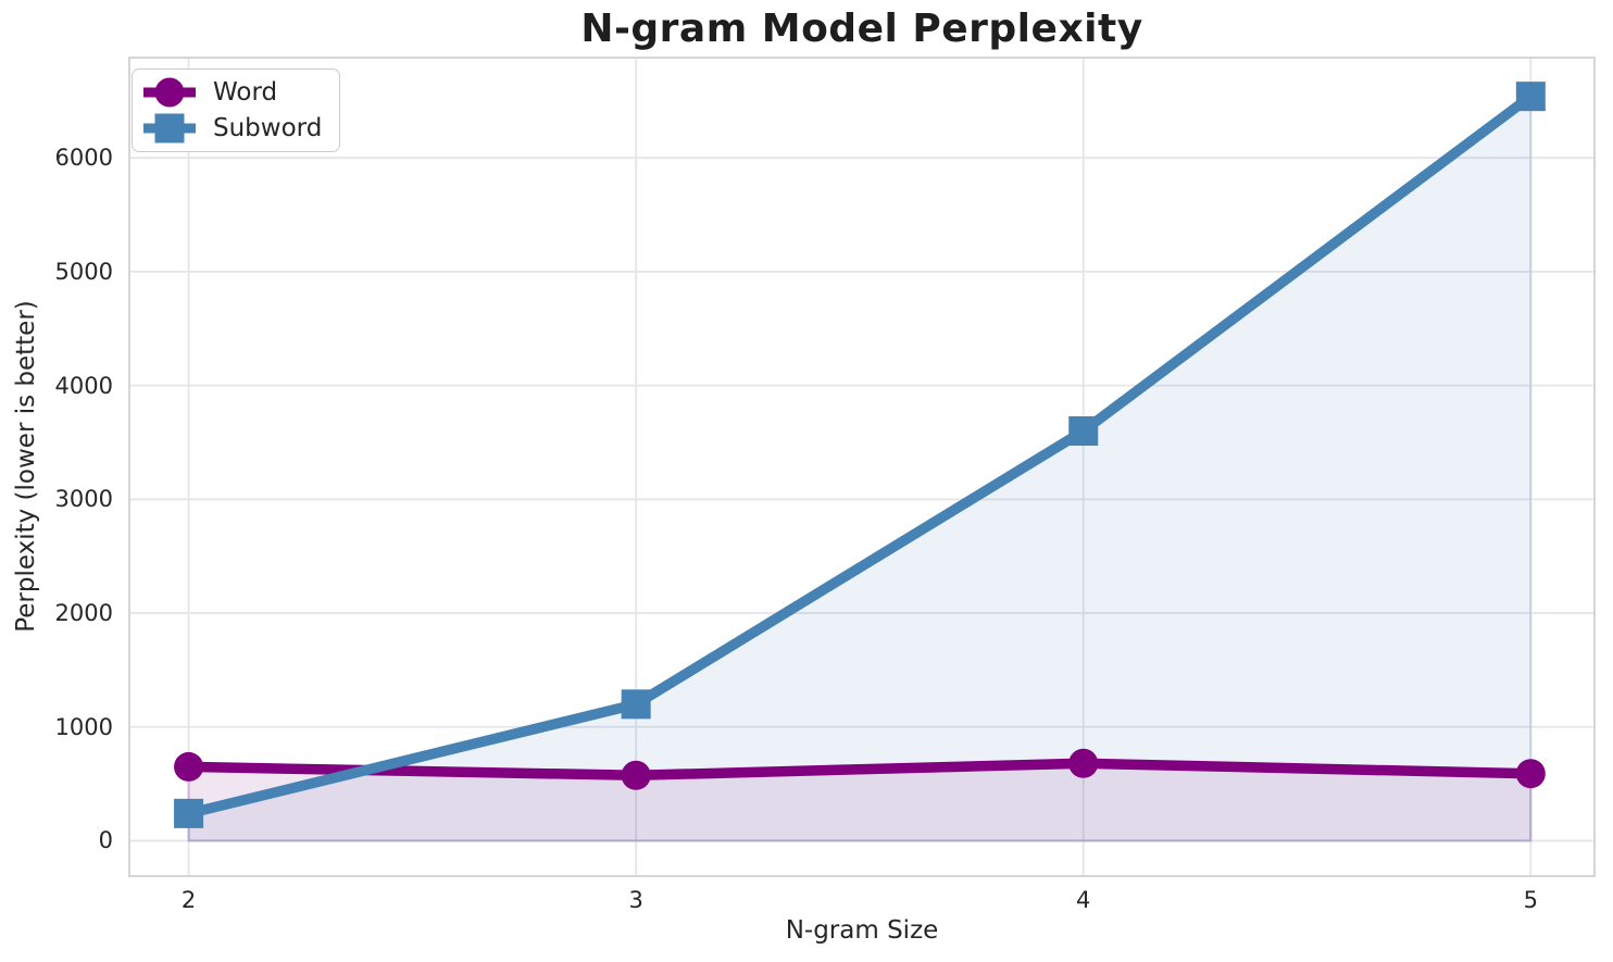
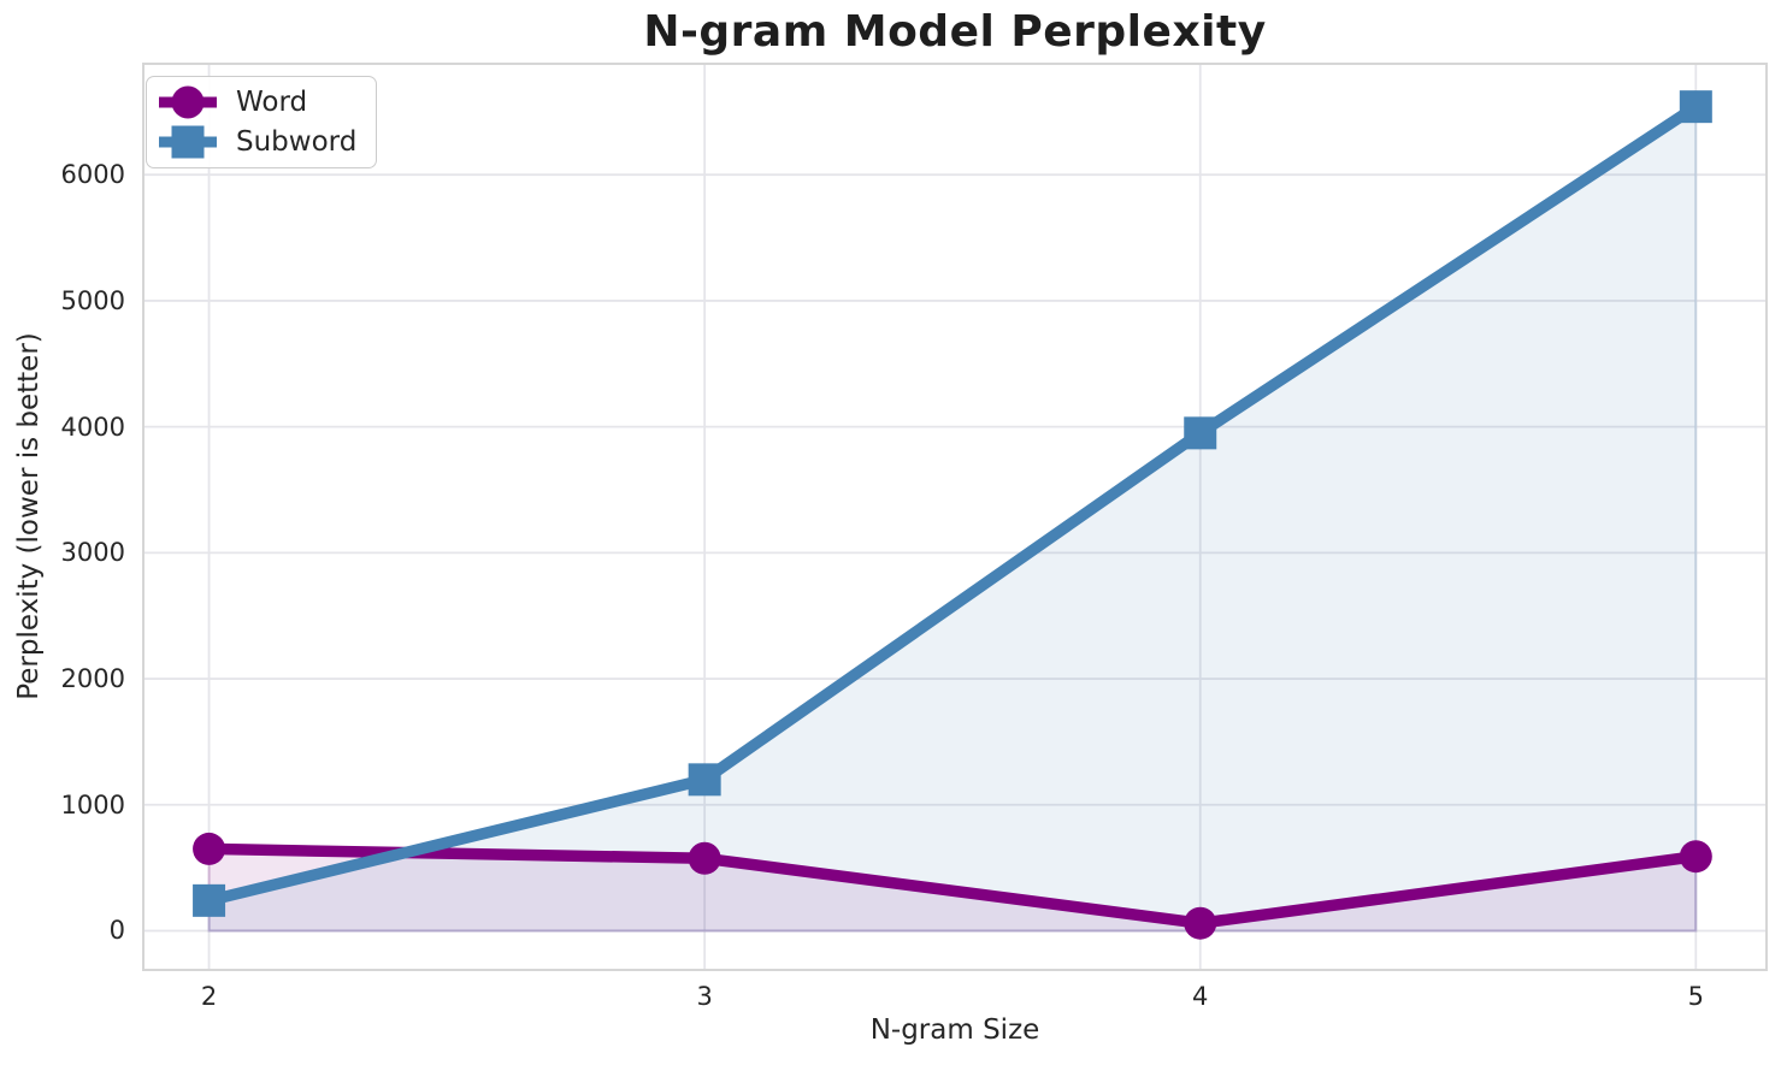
Word/4: 680 -> 60
Subword/4: 3600 -> 3950
